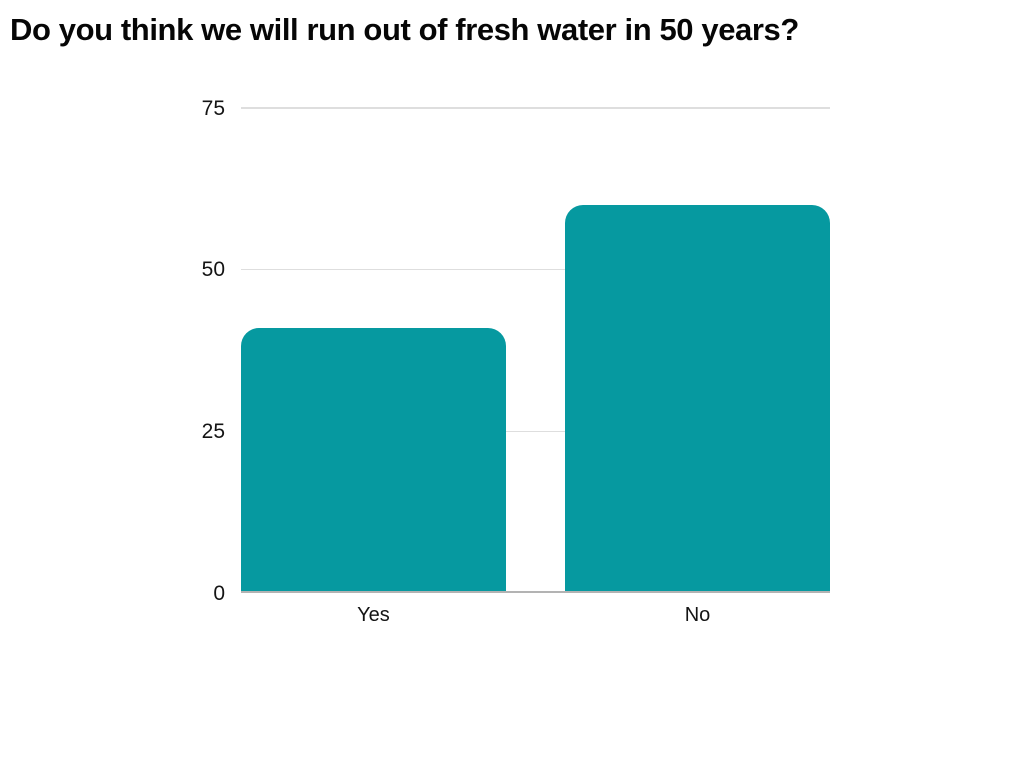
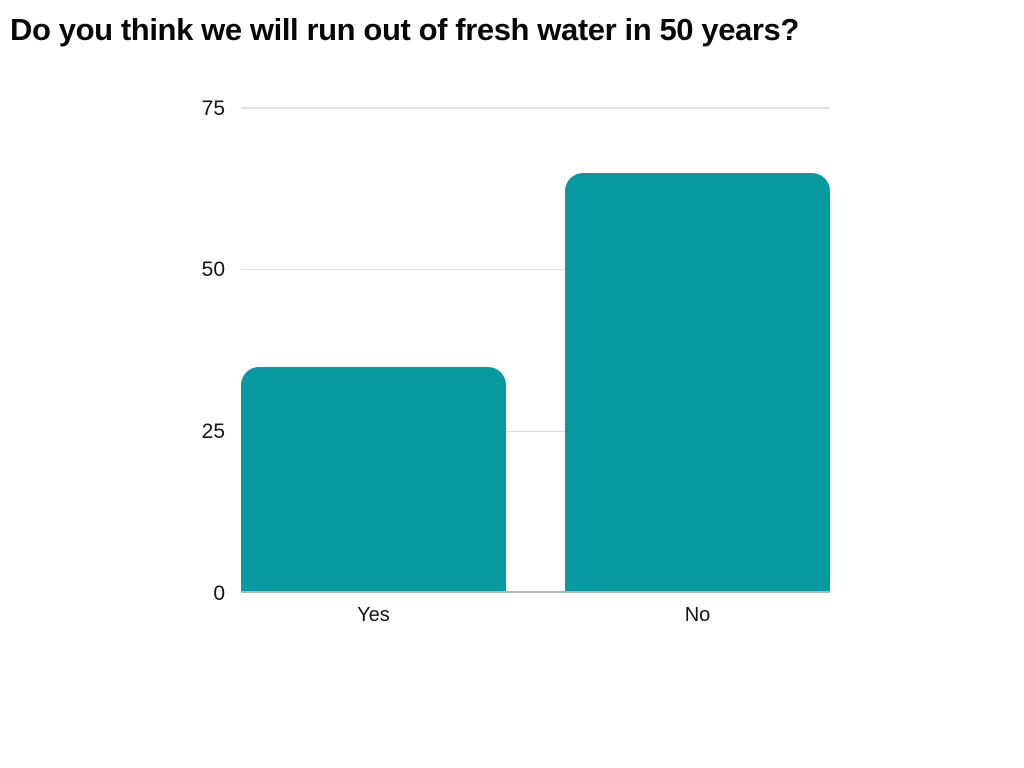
Yes: 41 -> 35
No: 60 -> 65
